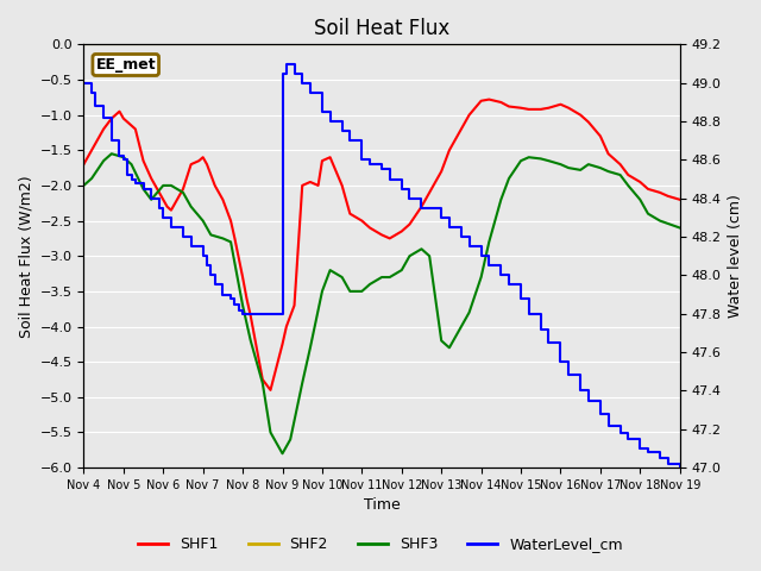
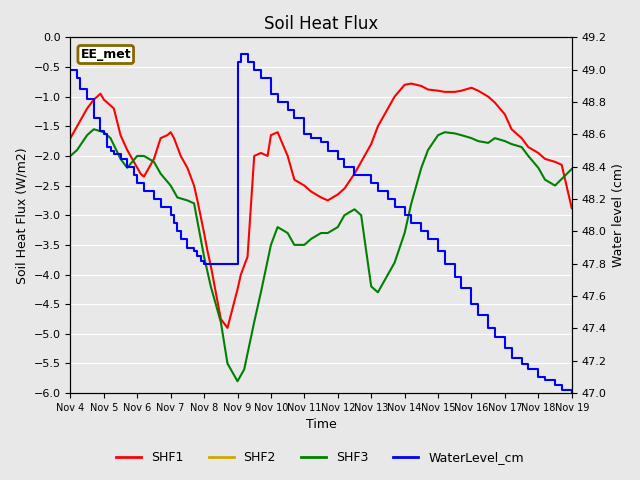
SHF1/Nov 19: -2.20 -> -2.88
SHF3/Nov 19: -2.60 -> -2.22
